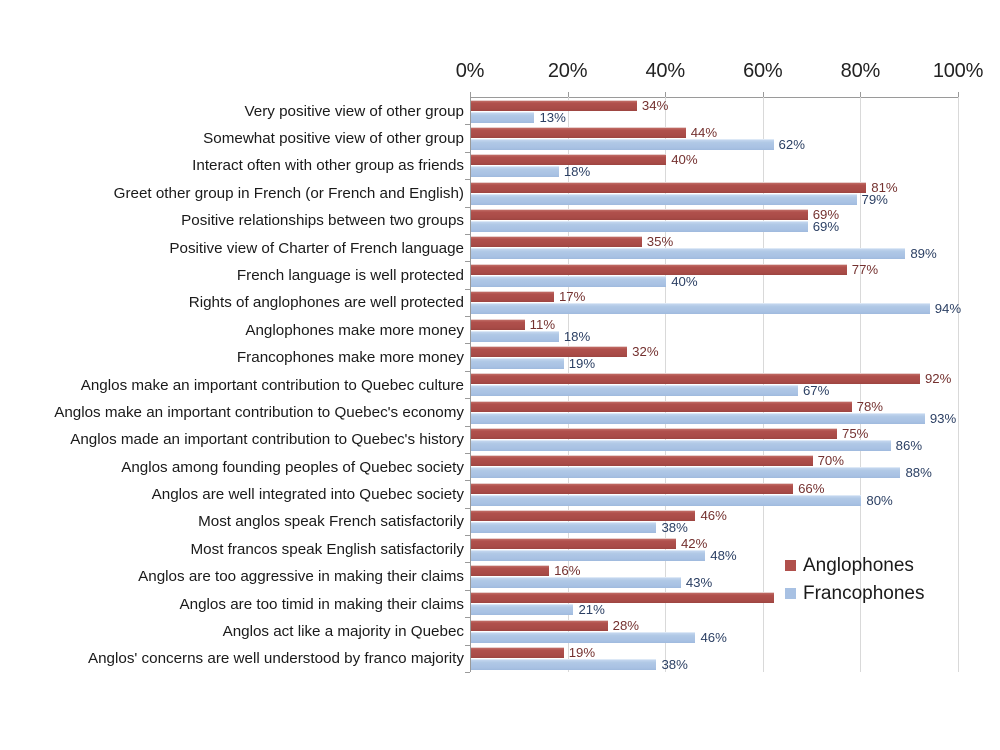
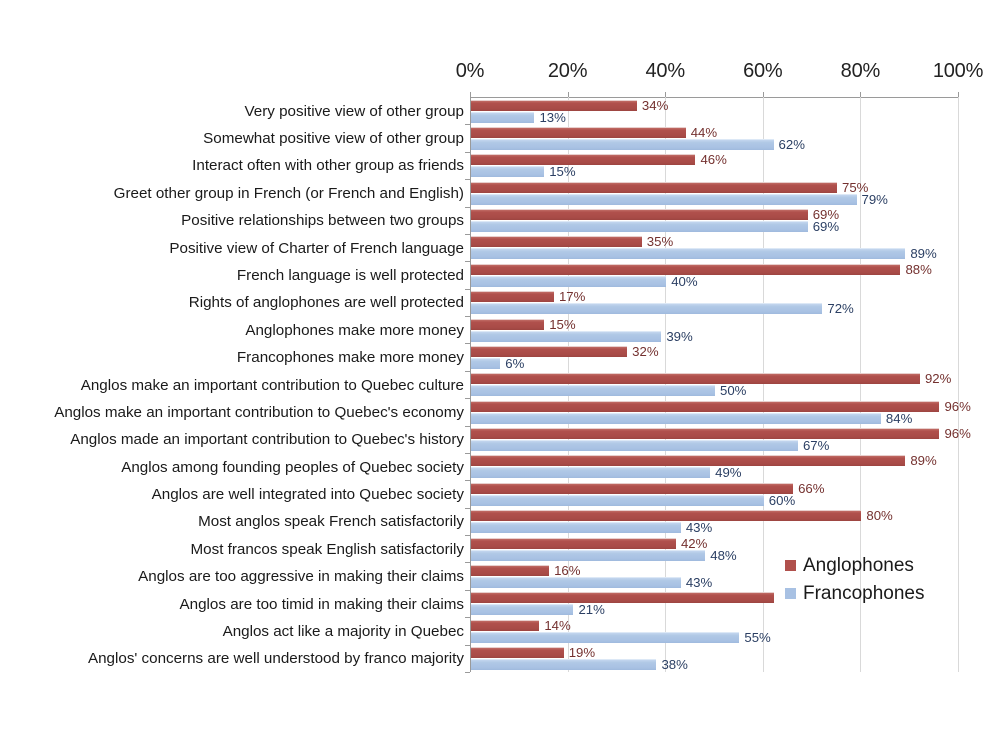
Anglophones/Interact often with other group as friends: 40% -> 46%
Francophones/Interact often with other group as friends: 18% -> 15%
Anglophones/Greet other group in French (or French and English): 81% -> 75%
Anglophones/French language is well protected: 77% -> 88%
Francophones/Rights of anglophones are well protected: 94% -> 72%
Anglophones/Anglophones make more money: 11% -> 15%
Francophones/Anglophones make more money: 18% -> 39%
Francophones/Francophones make more money: 19% -> 6%
Francophones/Anglos make an important contribution to Quebec culture: 67% -> 50%
Anglophones/Anglos make an important contribution to Quebec's economy: 78% -> 96%
Francophones/Anglos make an important contribution to Quebec's economy: 93% -> 84%
Anglophones/Anglos made an important contribution to Quebec's history: 75% -> 96%
Francophones/Anglos made an important contribution to Quebec's history: 86% -> 67%
Anglophones/Anglos among founding peoples of Quebec society: 70% -> 89%
Francophones/Anglos among founding peoples of Quebec society: 88% -> 49%
Francophones/Anglos are well integrated into Quebec society: 80% -> 60%
Anglophones/Most anglos speak French satisfactorily: 46% -> 80%
Francophones/Most anglos speak French satisfactorily: 38% -> 43%
Anglophones/Anglos act like a majority in Quebec: 28% -> 14%
Francophones/Anglos act like a majority in Quebec: 46% -> 55%
